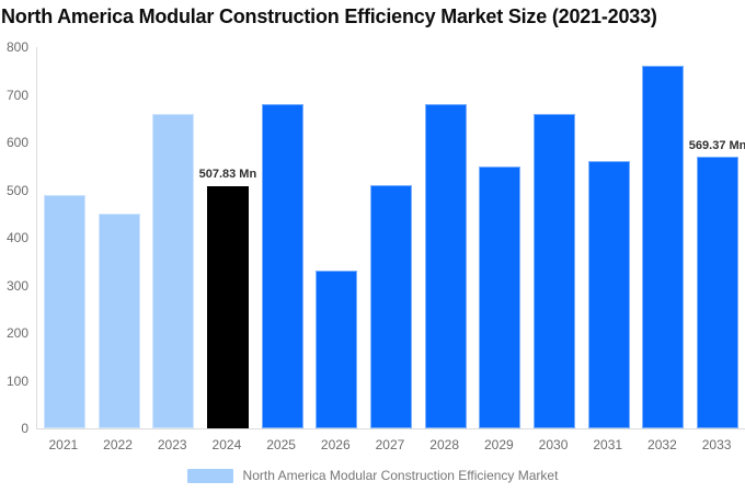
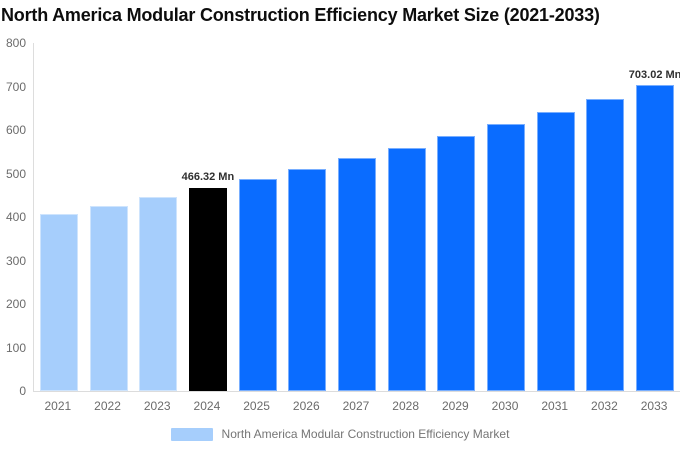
2021: 490 -> 410
2022: 450 -> 430
2023: 660 -> 450
2024: 507.83 -> 466.32
2025: 680 -> 490
2026: 330 -> 510
2027: 510 -> 530
2028: 680 -> 560
2029: 550 -> 590
2030: 660 -> 610
2031: 560 -> 640
2032: 760 -> 670
2033: 569.37 -> 703.02
